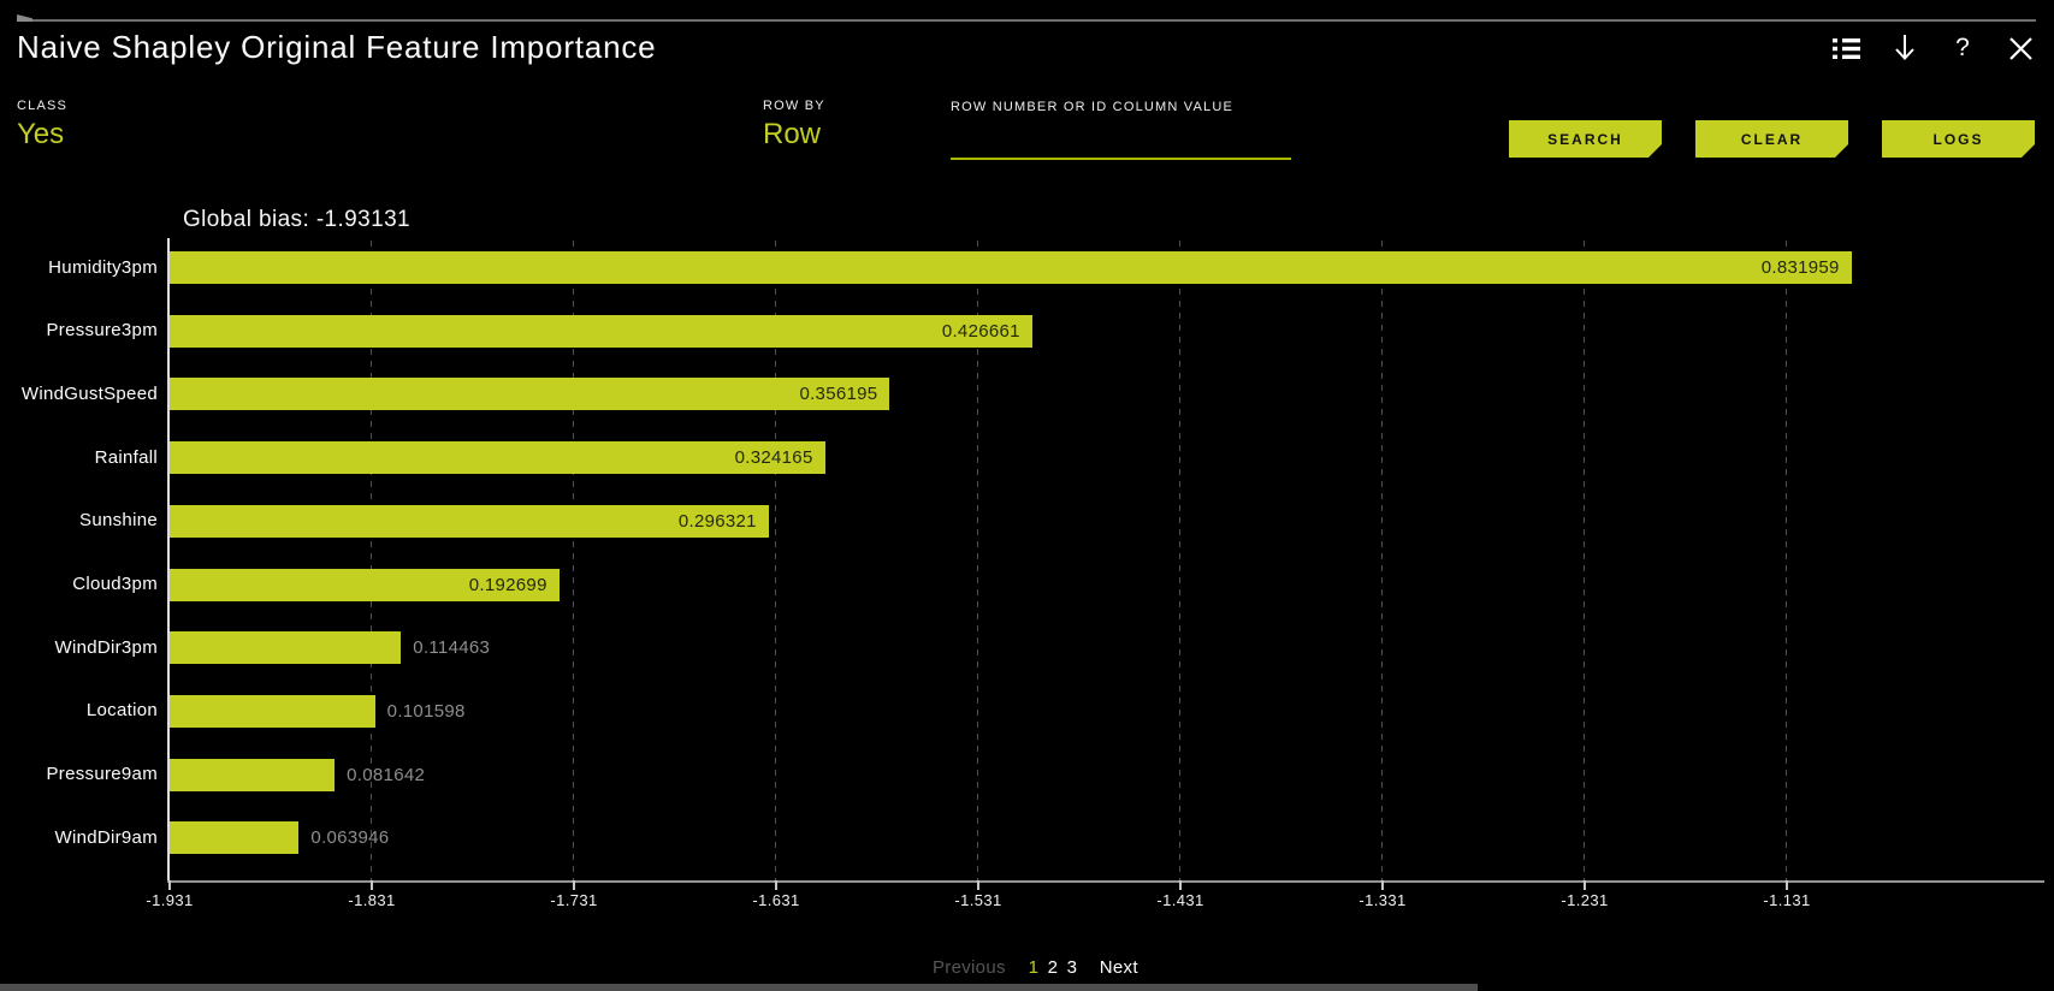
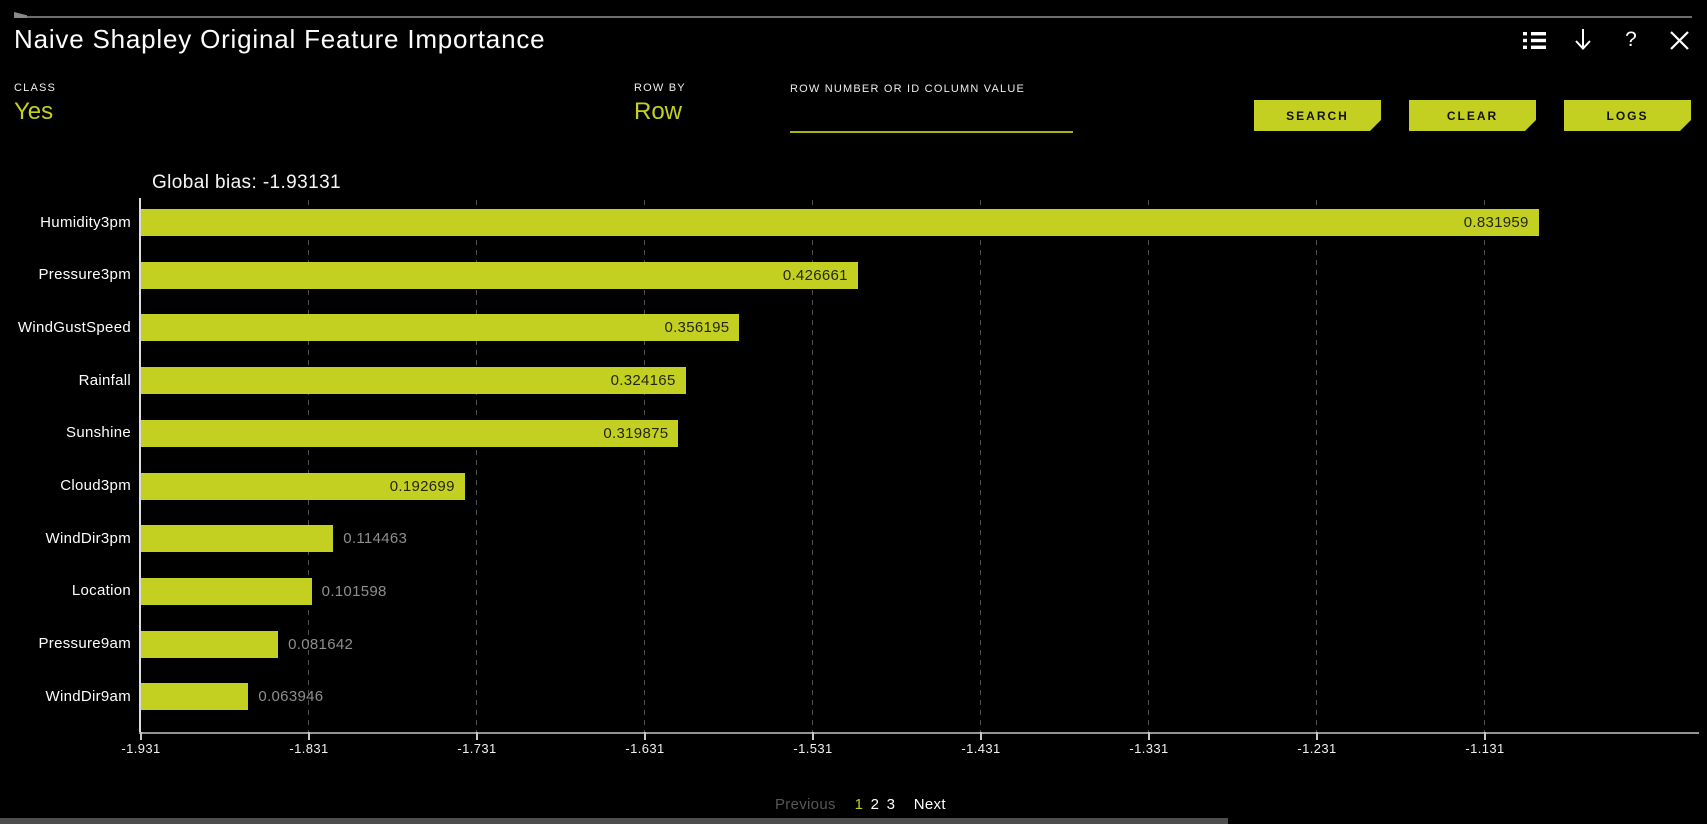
Sunshine: 0.296321 -> 0.319875
